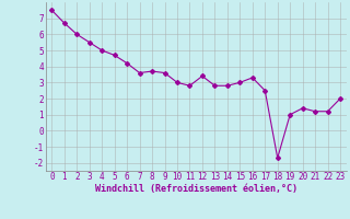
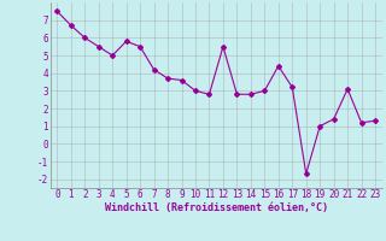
5: 4.7 -> 5.8
6: 4.2 -> 5.5
7: 3.6 -> 4.2
12: 3.4 -> 5.5
16: 3.3 -> 4.4
17: 2.5 -> 3.2
21: 1.2 -> 3.1
23: 2.0 -> 1.3
